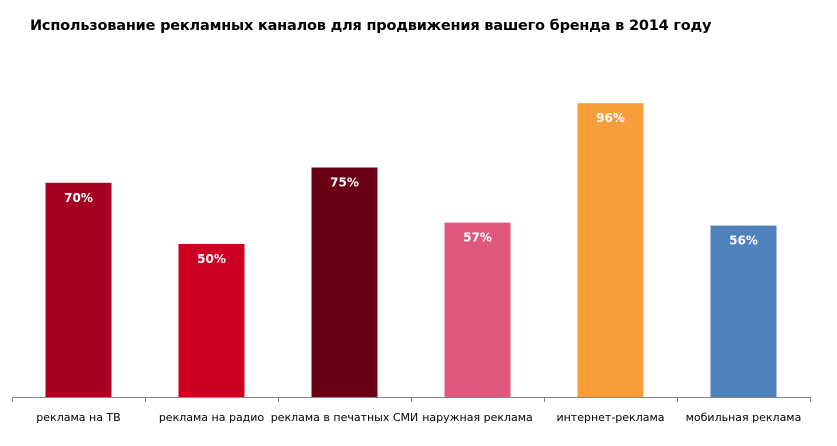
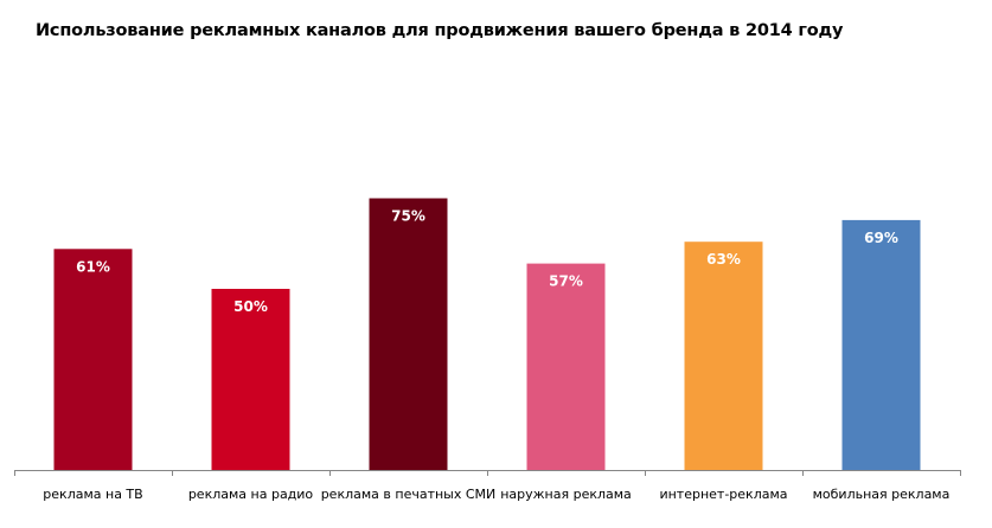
реклама на ТВ: 70% -> 61%
интернет-реклама: 96% -> 63%
мобильная реклама: 56% -> 69%
